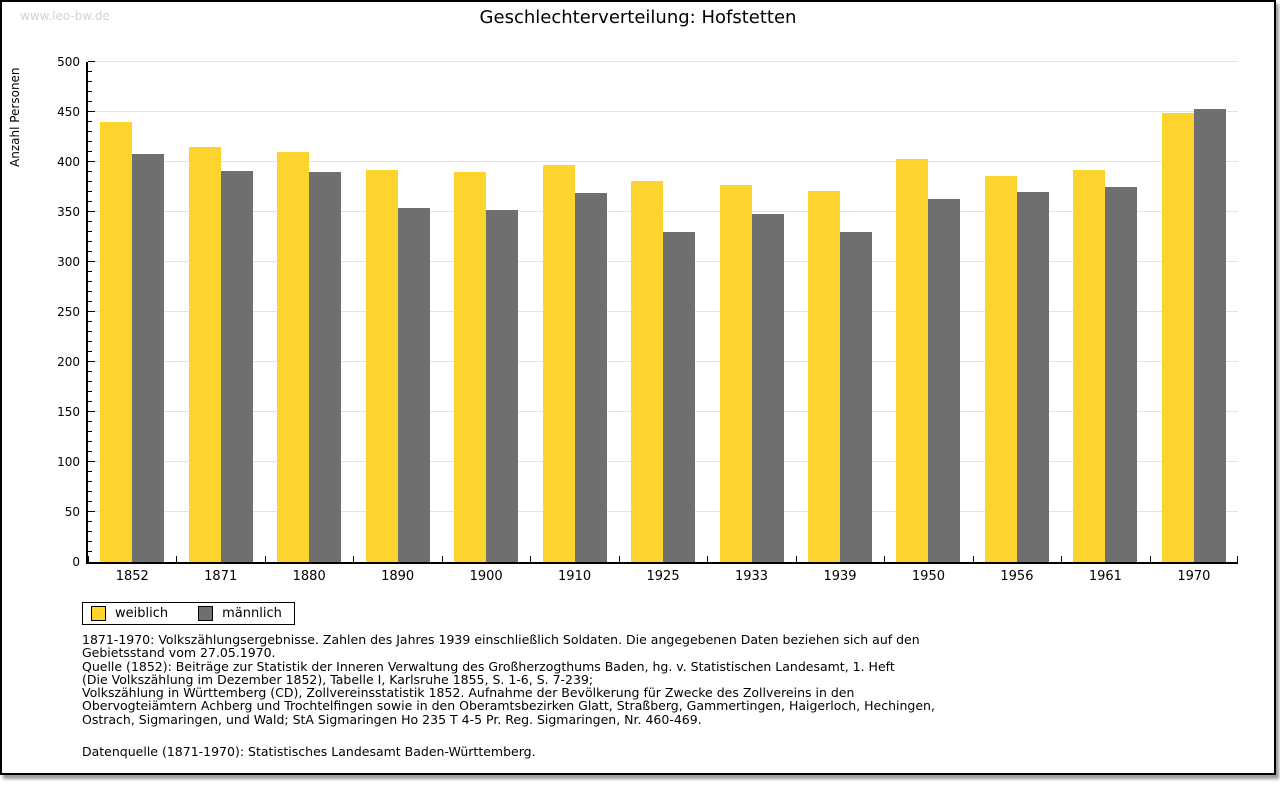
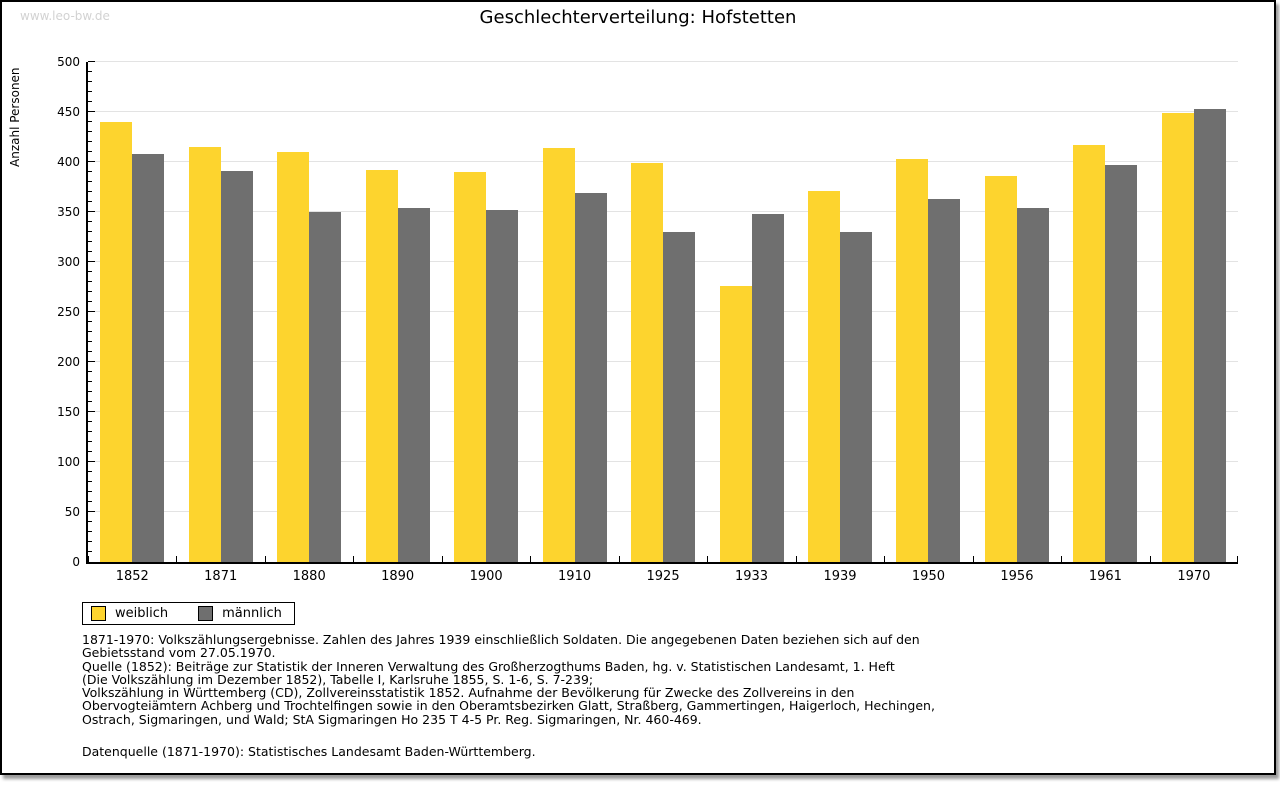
männlich/1880: 390 -> 350
weiblich/1910: 397 -> 414
weiblich/1925: 381 -> 399
weiblich/1933: 377 -> 276
männlich/1956: 370 -> 354
weiblich/1961: 392 -> 417
männlich/1961: 375 -> 397
